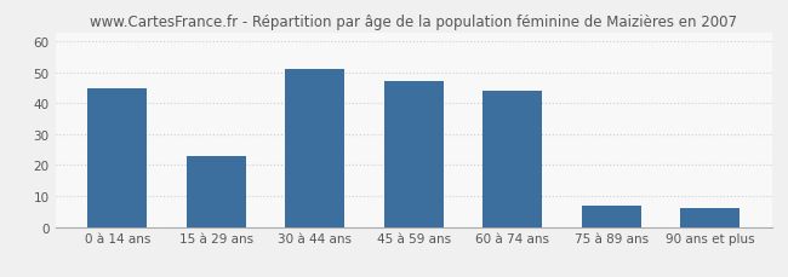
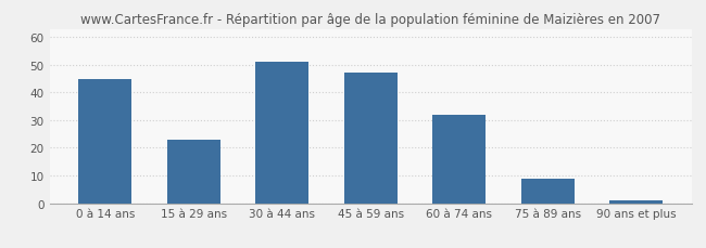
60 à 74 ans: 44 -> 32
75 à 89 ans: 7 -> 9
90 ans et plus: 6 -> 1
